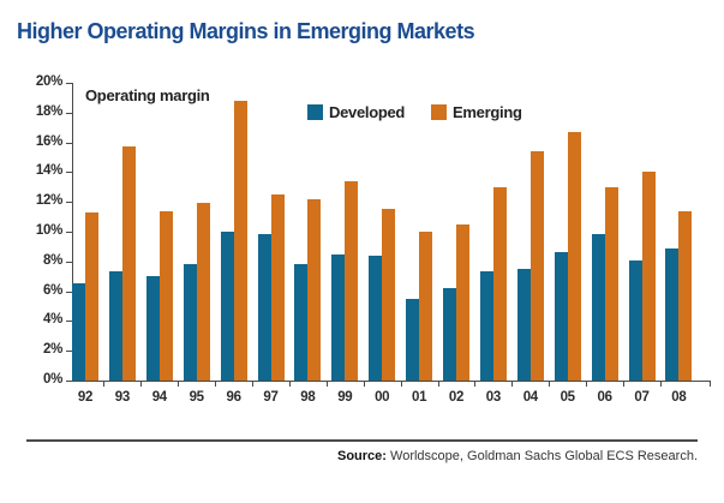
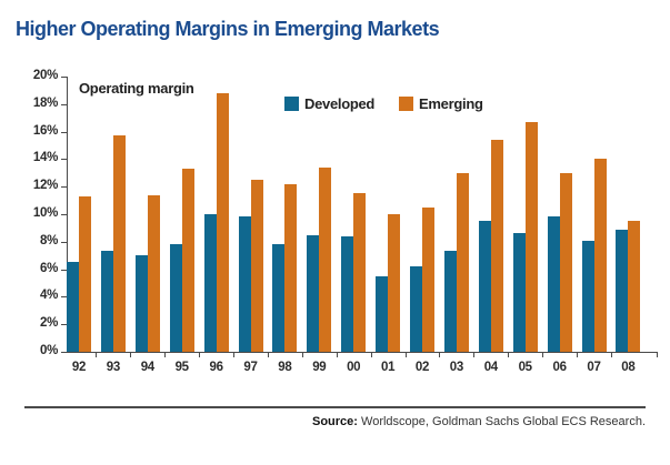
Emerging/95: 11.9% -> 13.3%
Developed/04: 7.5% -> 9.5%
Emerging/08: 11.4% -> 9.5%
